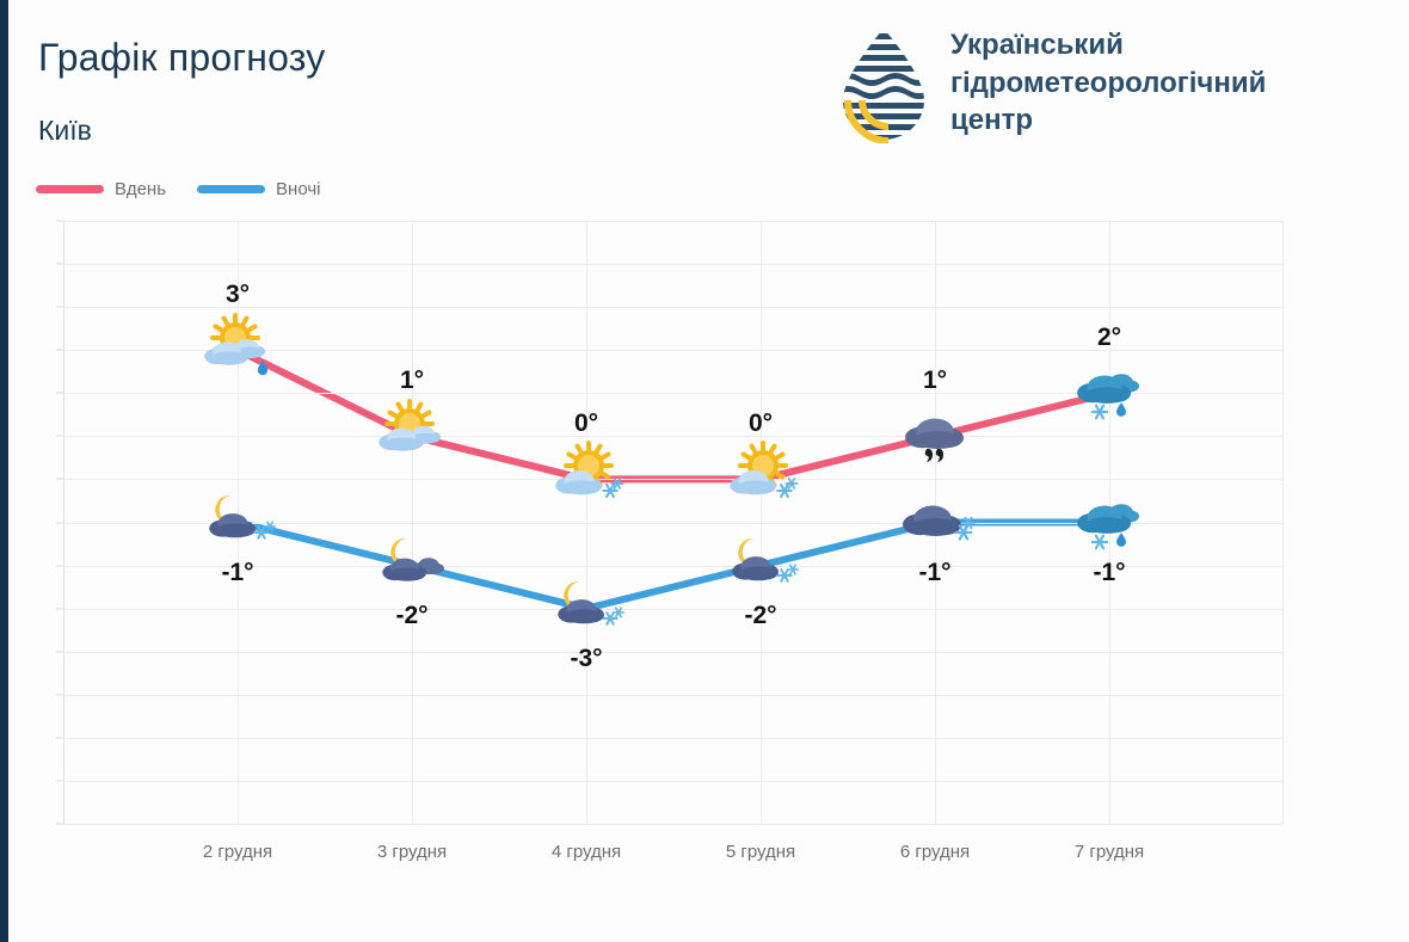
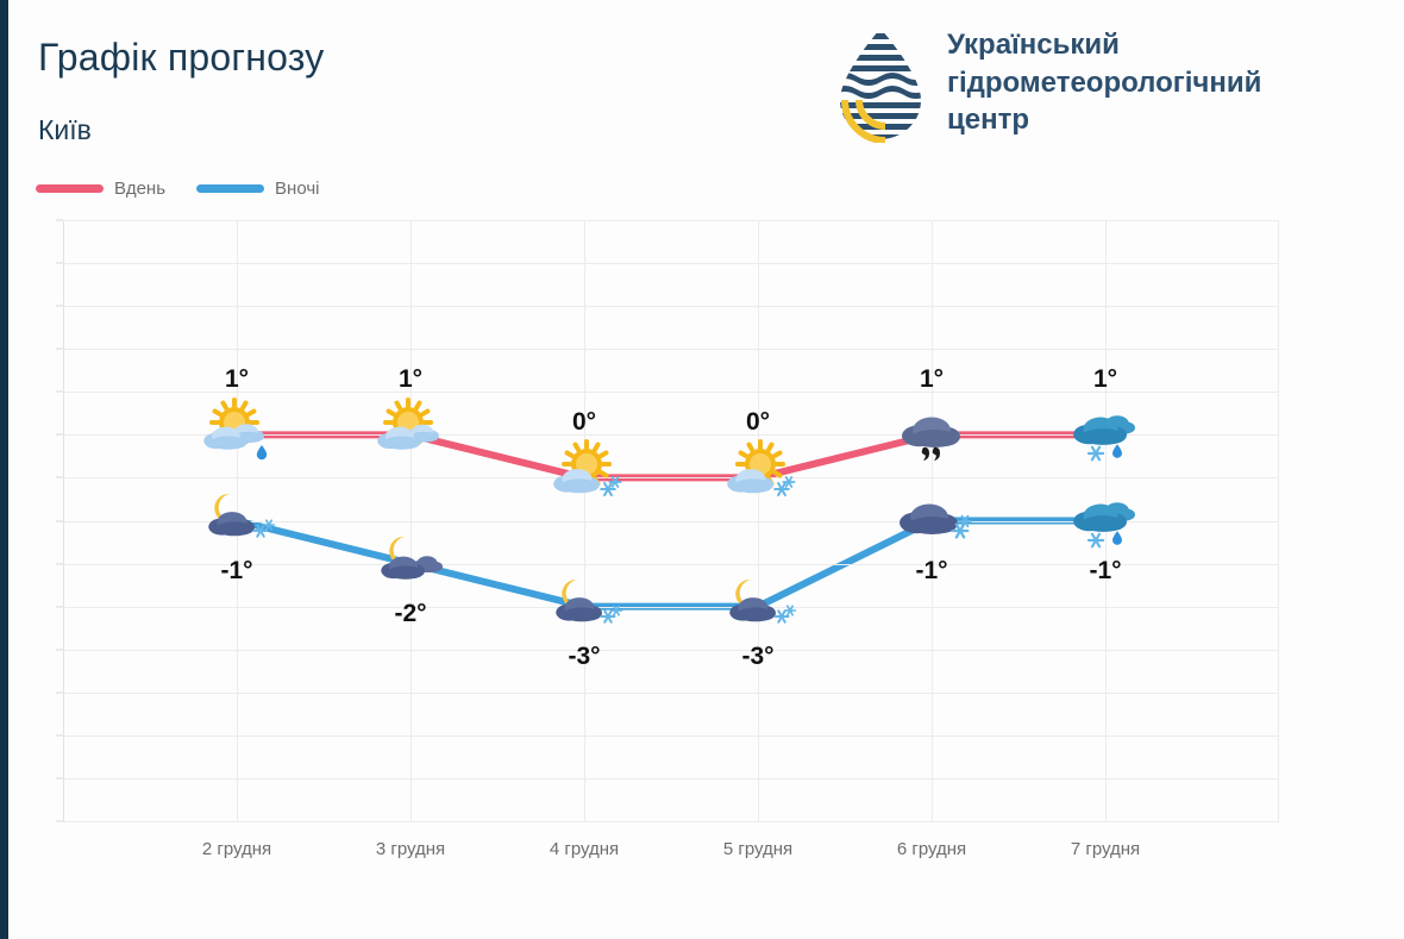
Вдень/2 грудня: 3° -> 1°
Вночі/5 грудня: -2° -> -3°
Вдень/7 грудня: 2° -> 1°
